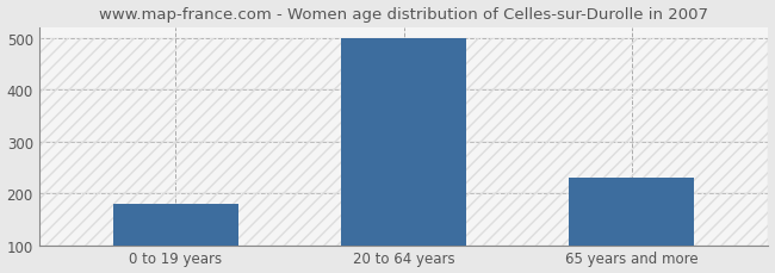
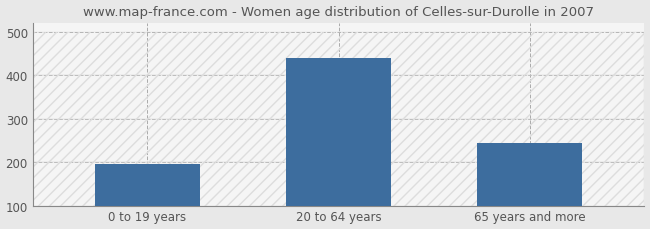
0 to 19 years: 179 -> 195
20 to 64 years: 500 -> 440
65 years and more: 229 -> 245
